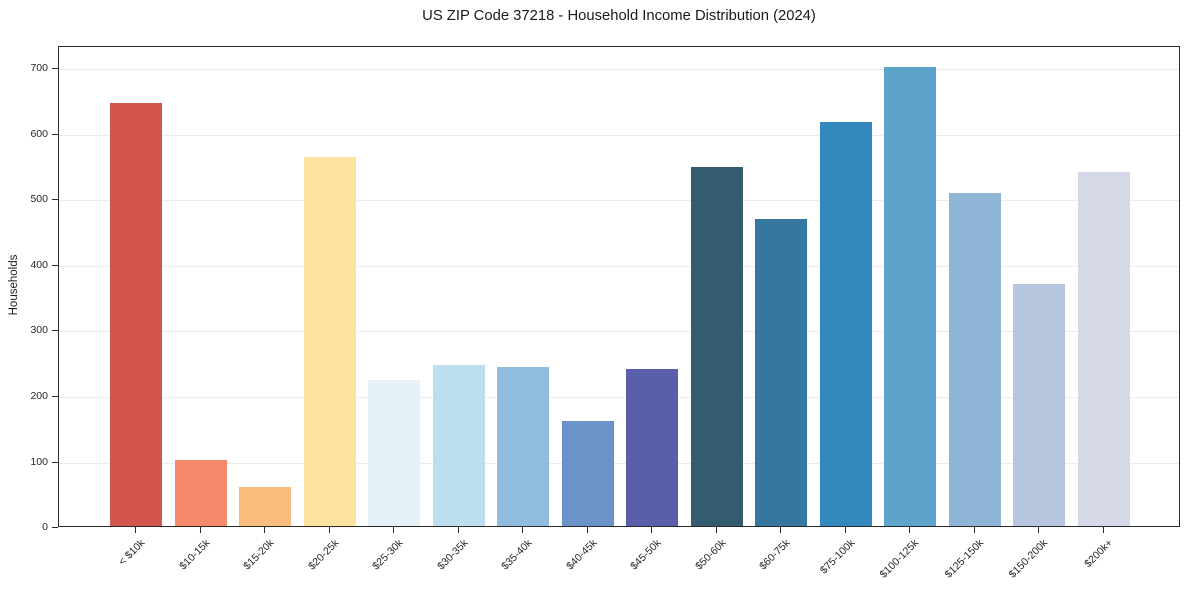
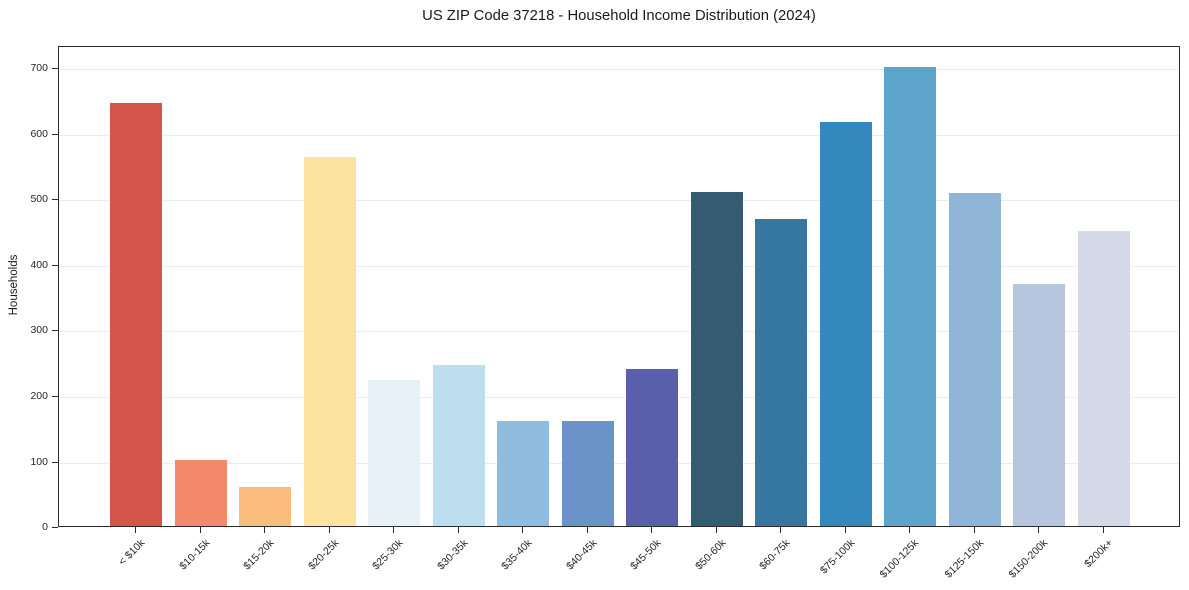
$35-40k: 240 -> 160
$50-60k: 550 -> 510
$200k+: 540 -> 450
